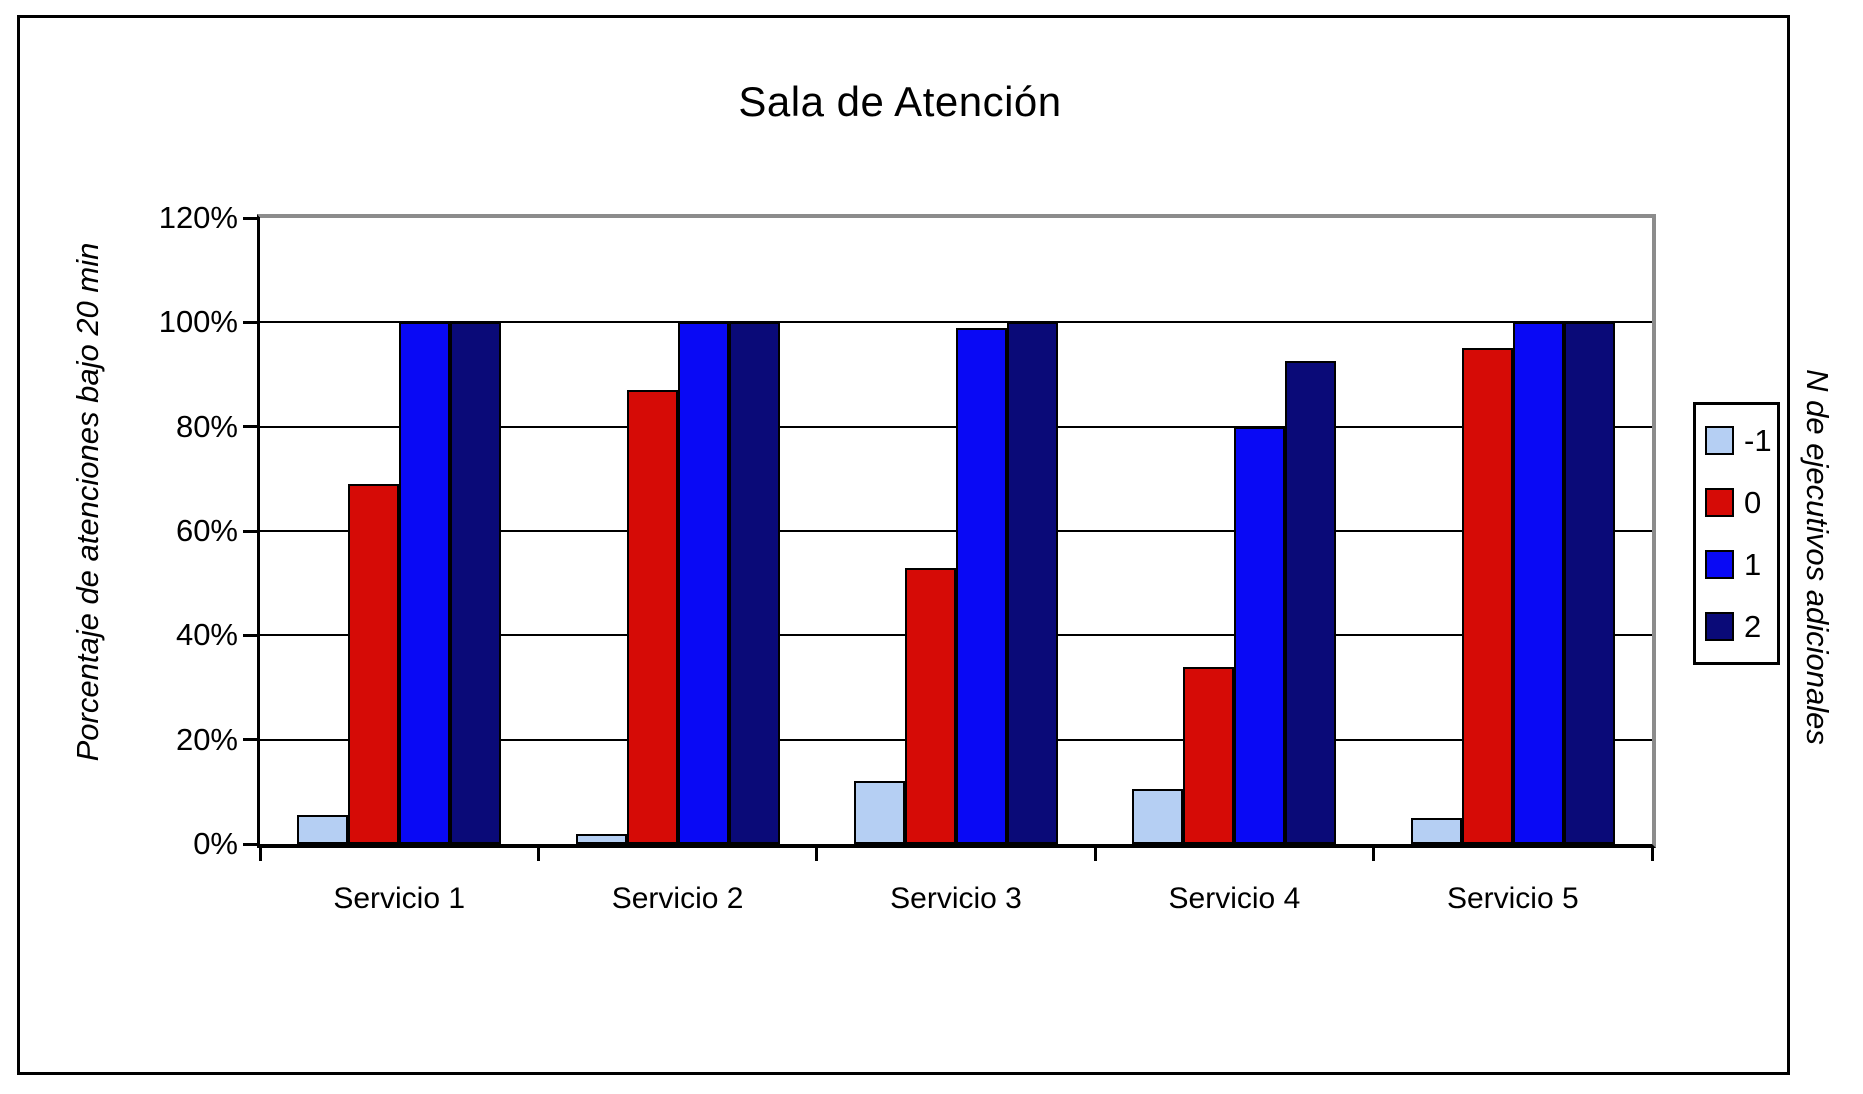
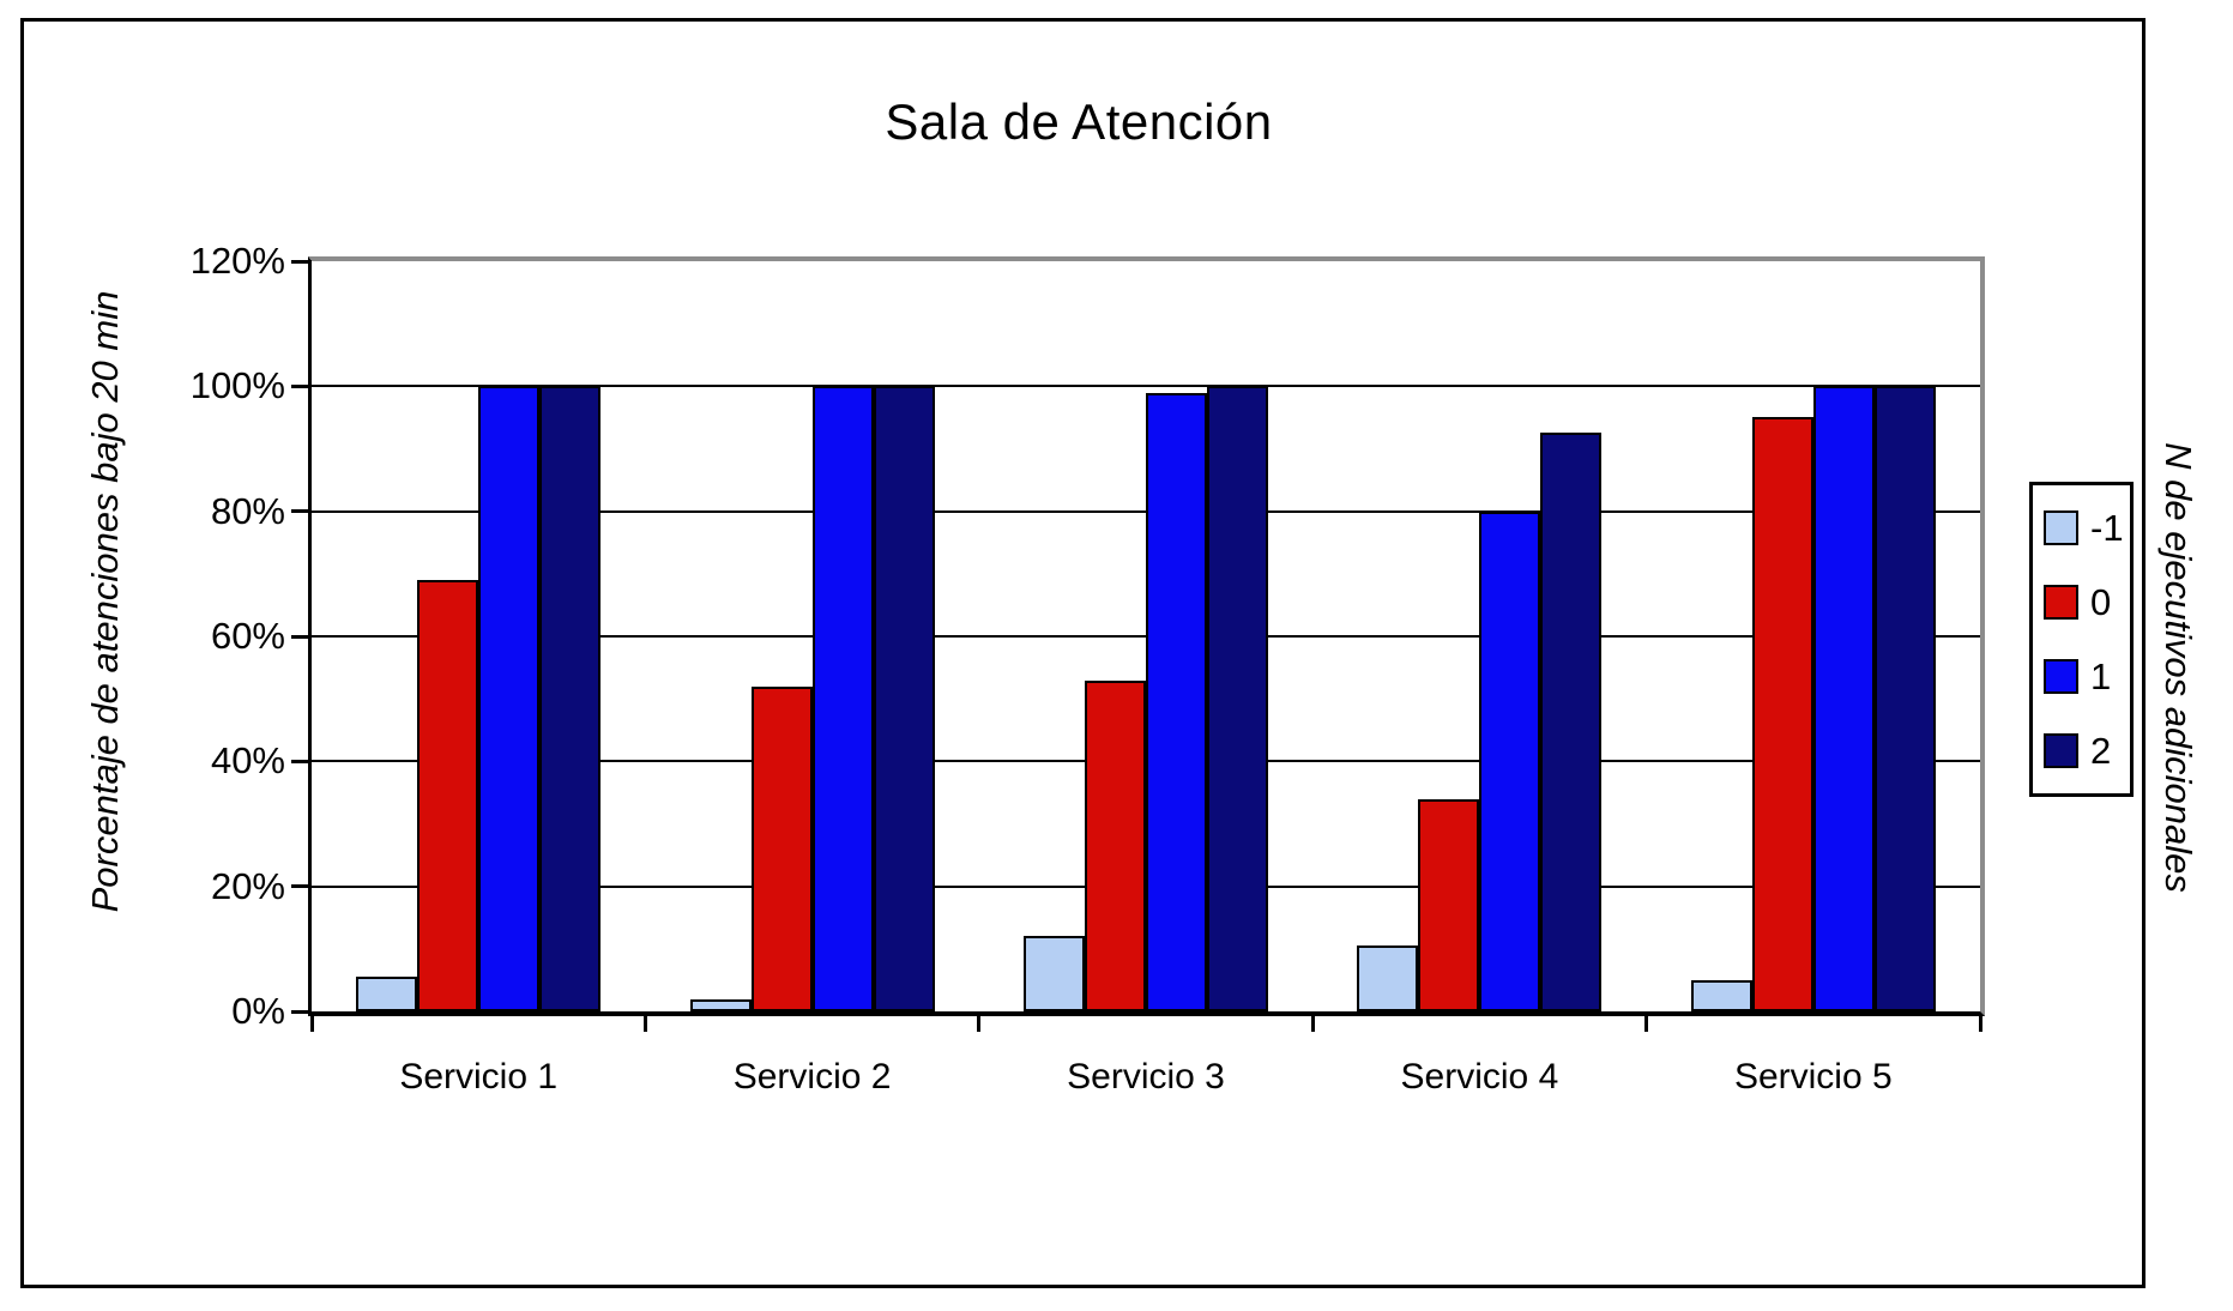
0/Servicio 2: 87% -> 52%
